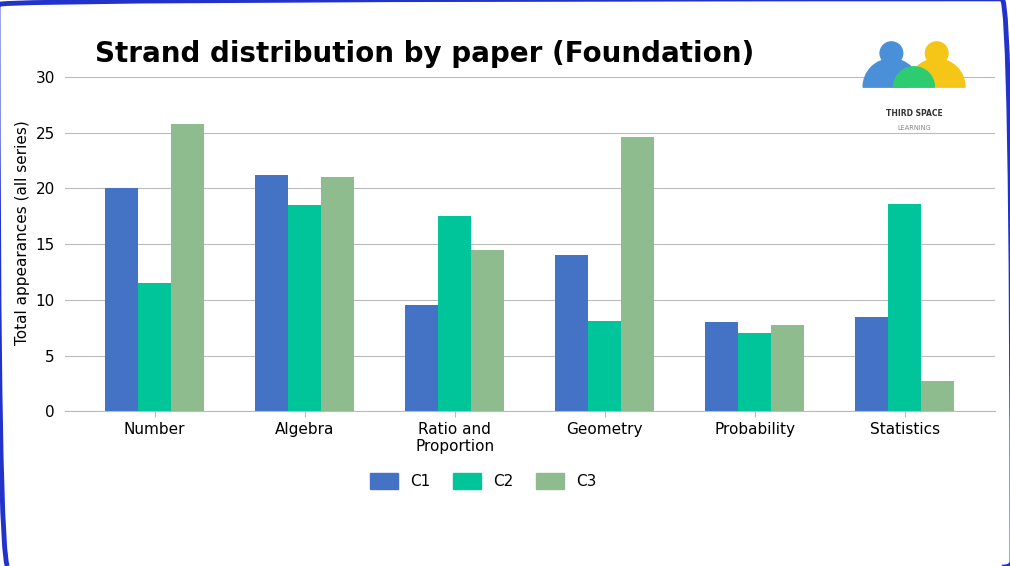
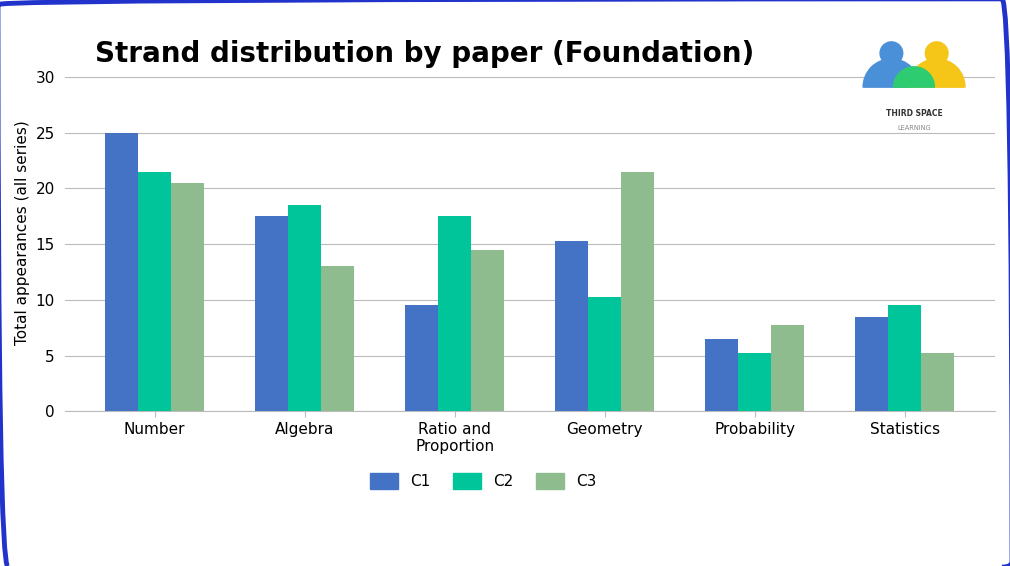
C1/Number: 20.0 -> 25.0
C2/Number: 11.5 -> 21.5
C3/Number: 25.8 -> 20.5
C1/Algebra: 21.2 -> 17.5
C3/Algebra: 21.0 -> 13.0
C1/Geometry: 14.0 -> 15.2
C2/Geometry: 8.1 -> 10.2
C3/Geometry: 24.6 -> 21.5
C1/Probability: 8.0 -> 6.5
C2/Probability: 7.0 -> 5.2
C2/Statistics: 18.6 -> 9.5
C3/Statistics: 2.7 -> 5.2
